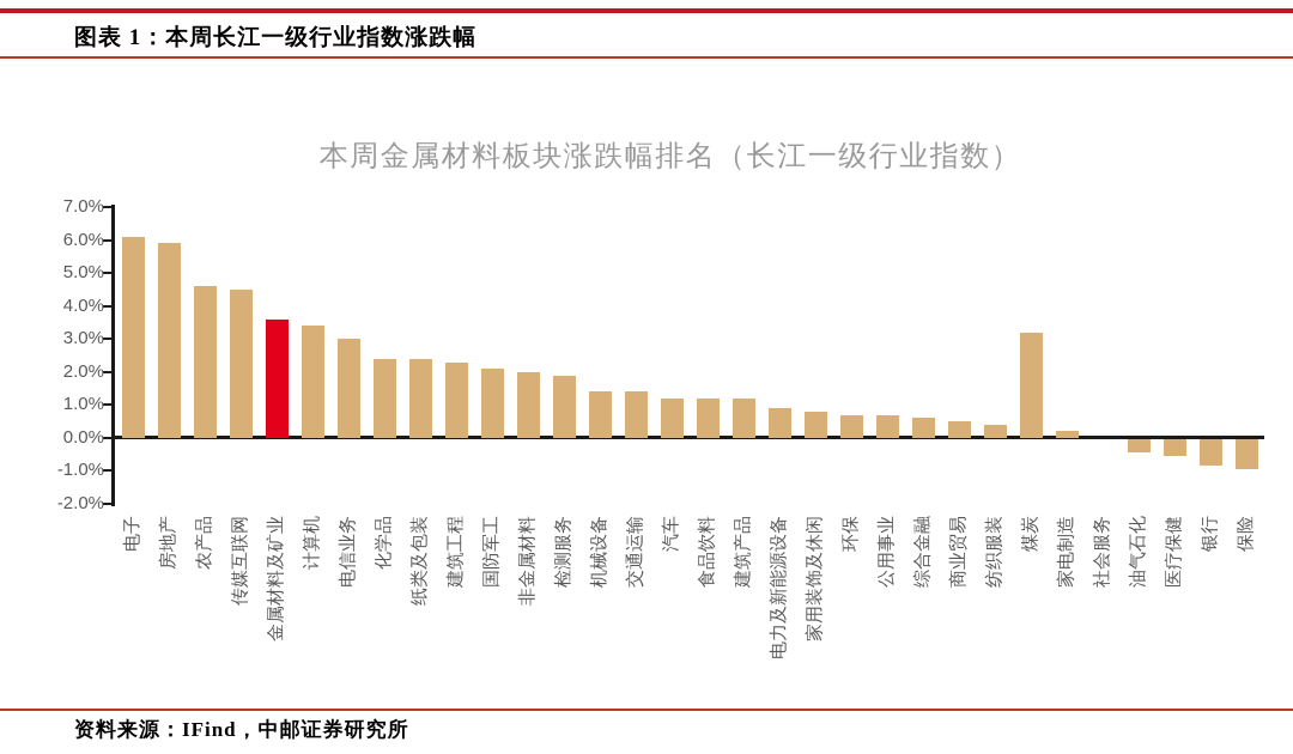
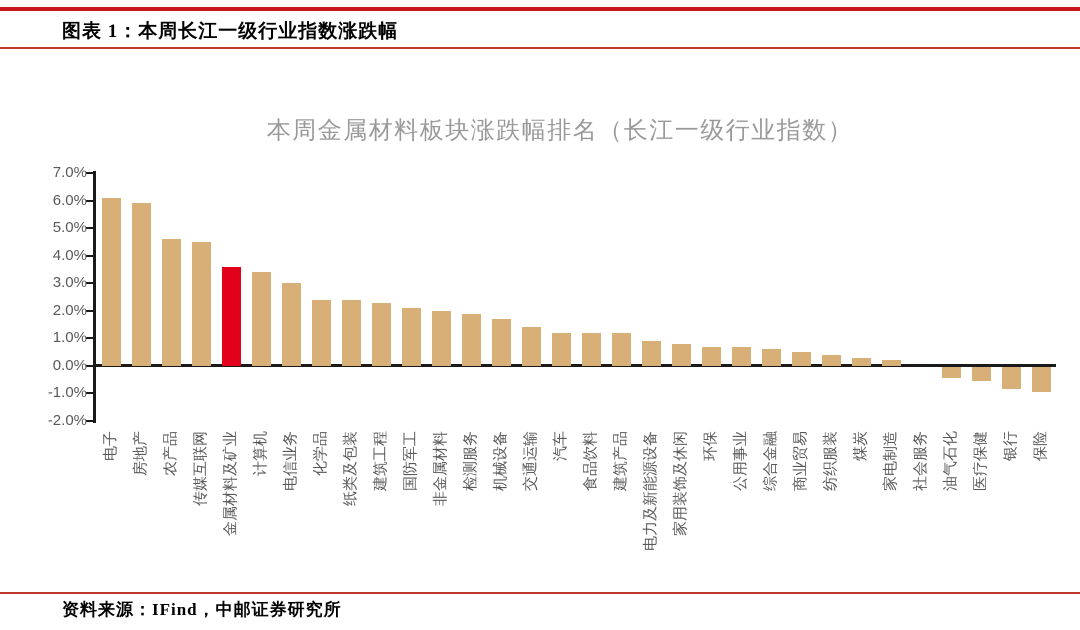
机械设备: 1.4% -> 1.7%
煤炭: 3.2% -> 0.3%
